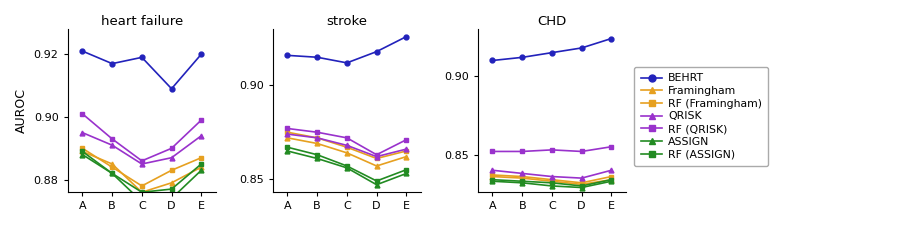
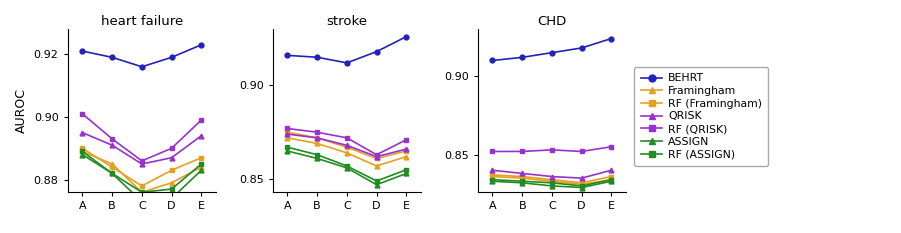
heart failure/BEHRT/B: 0.917 -> 0.919
heart failure/BEHRT/C: 0.919 -> 0.916
heart failure/BEHRT/D: 0.909 -> 0.919
heart failure/BEHRT/E: 0.920 -> 0.923
